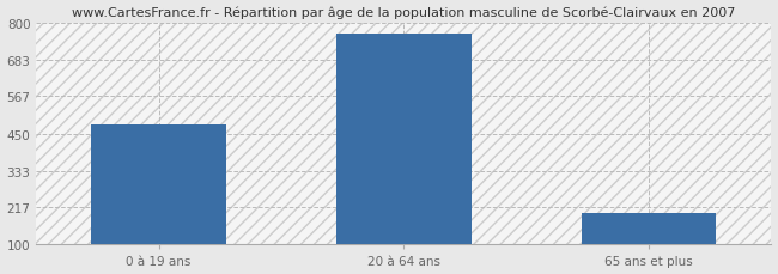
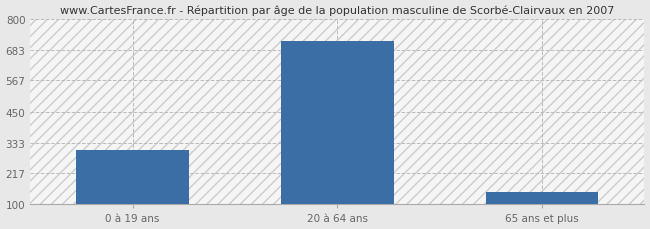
0 à 19 ans: 480 -> 305
20 à 64 ans: 765 -> 716
65 ans et plus: 200 -> 148
